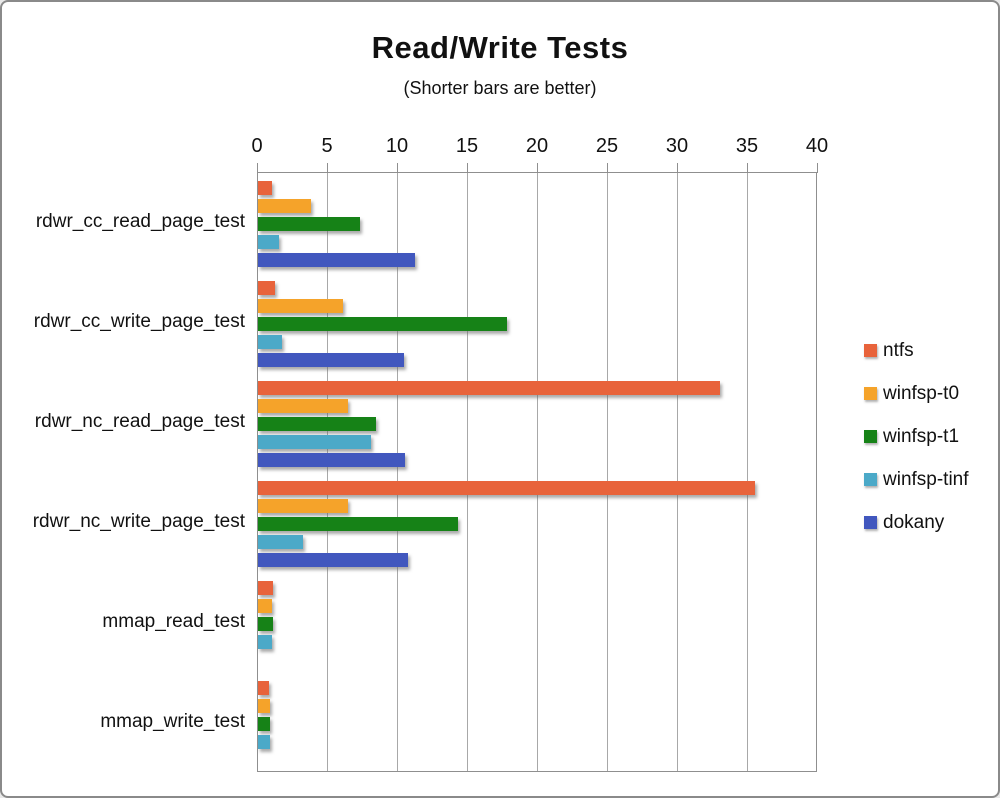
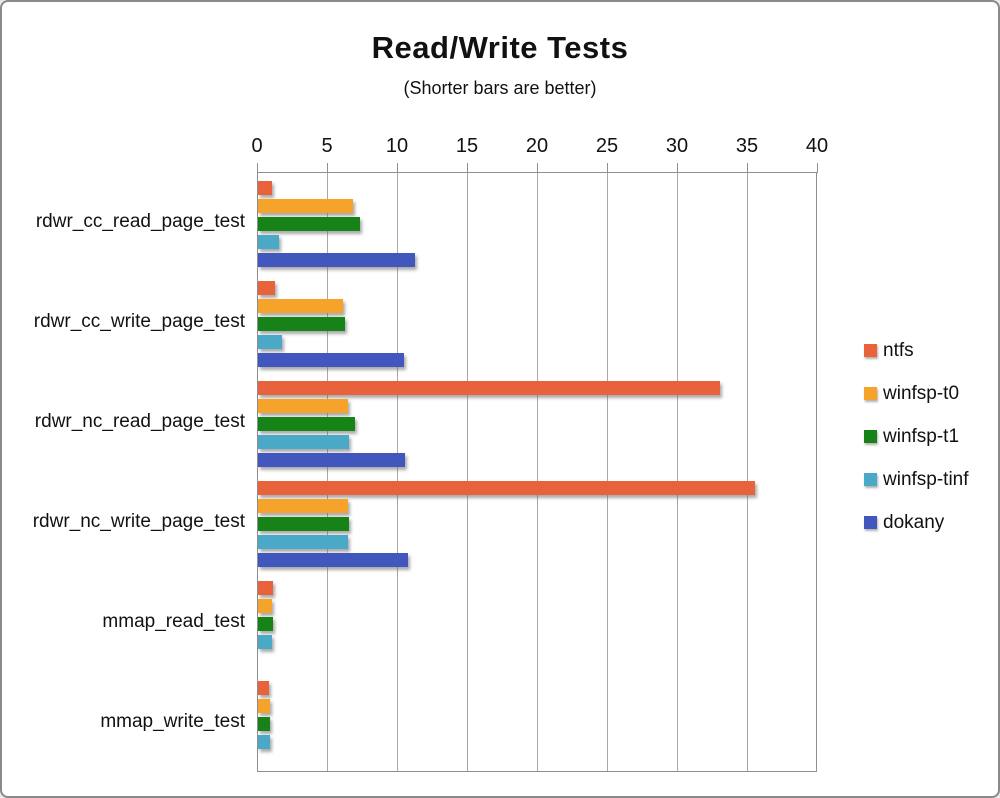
winfsp-t0/rdwr_cc_read_page_test: 3.8 -> 6.8
winfsp-t1/rdwr_cc_write_page_test: 17.8 -> 6.2
winfsp-t1/rdwr_nc_read_page_test: 8.4 -> 6.9
winfsp-tinf/rdwr_nc_read_page_test: 8.1 -> 6.5
winfsp-t1/rdwr_nc_write_page_test: 14.3 -> 6.5
winfsp-tinf/rdwr_nc_write_page_test: 3.2 -> 6.4
